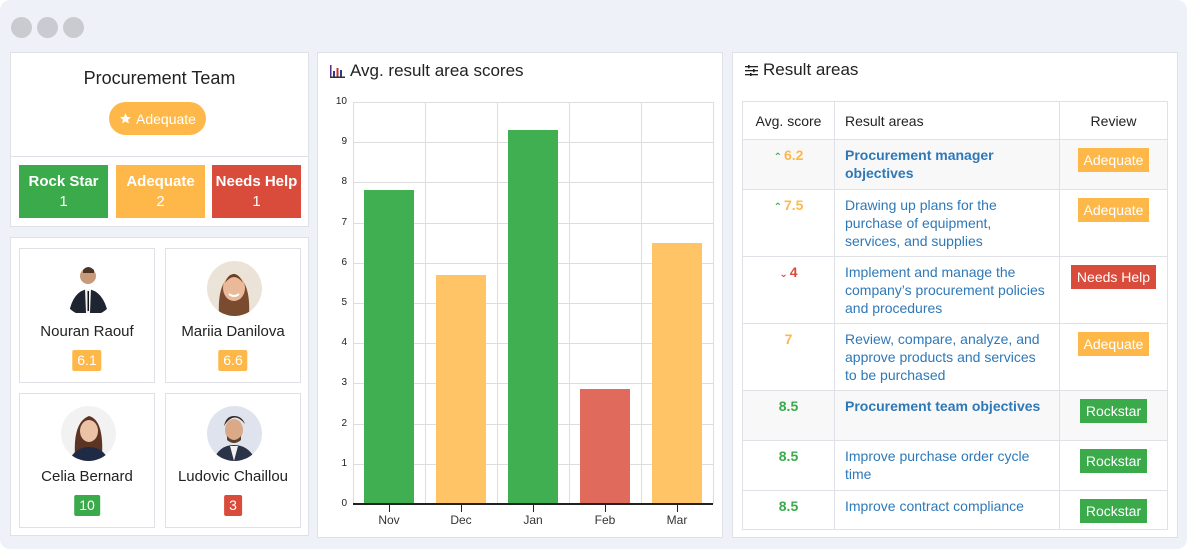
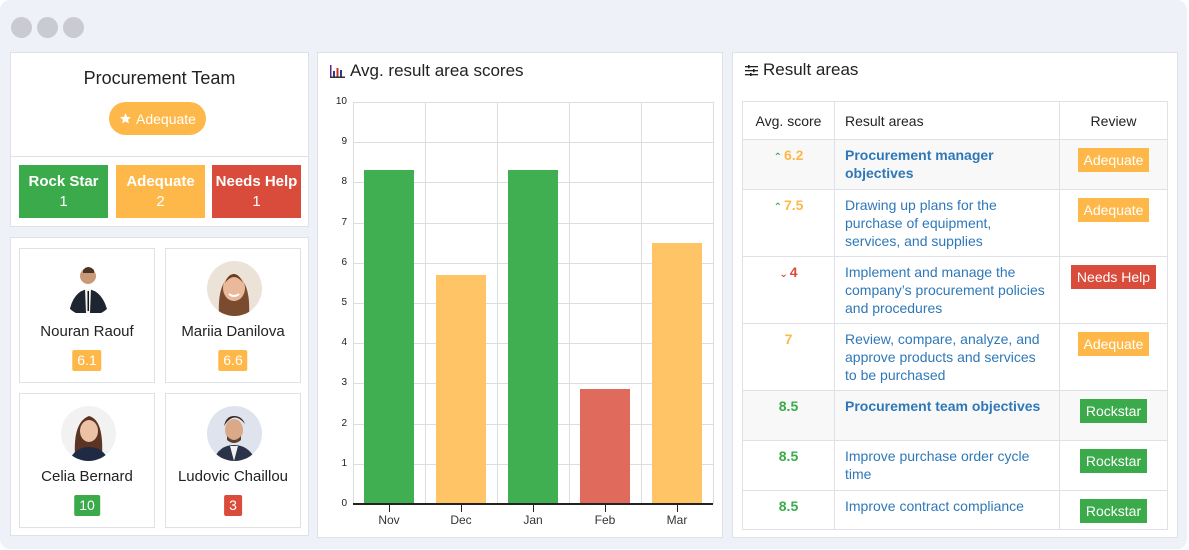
Nov: 7.8 -> 8.3
Jan: 9.3 -> 8.3
